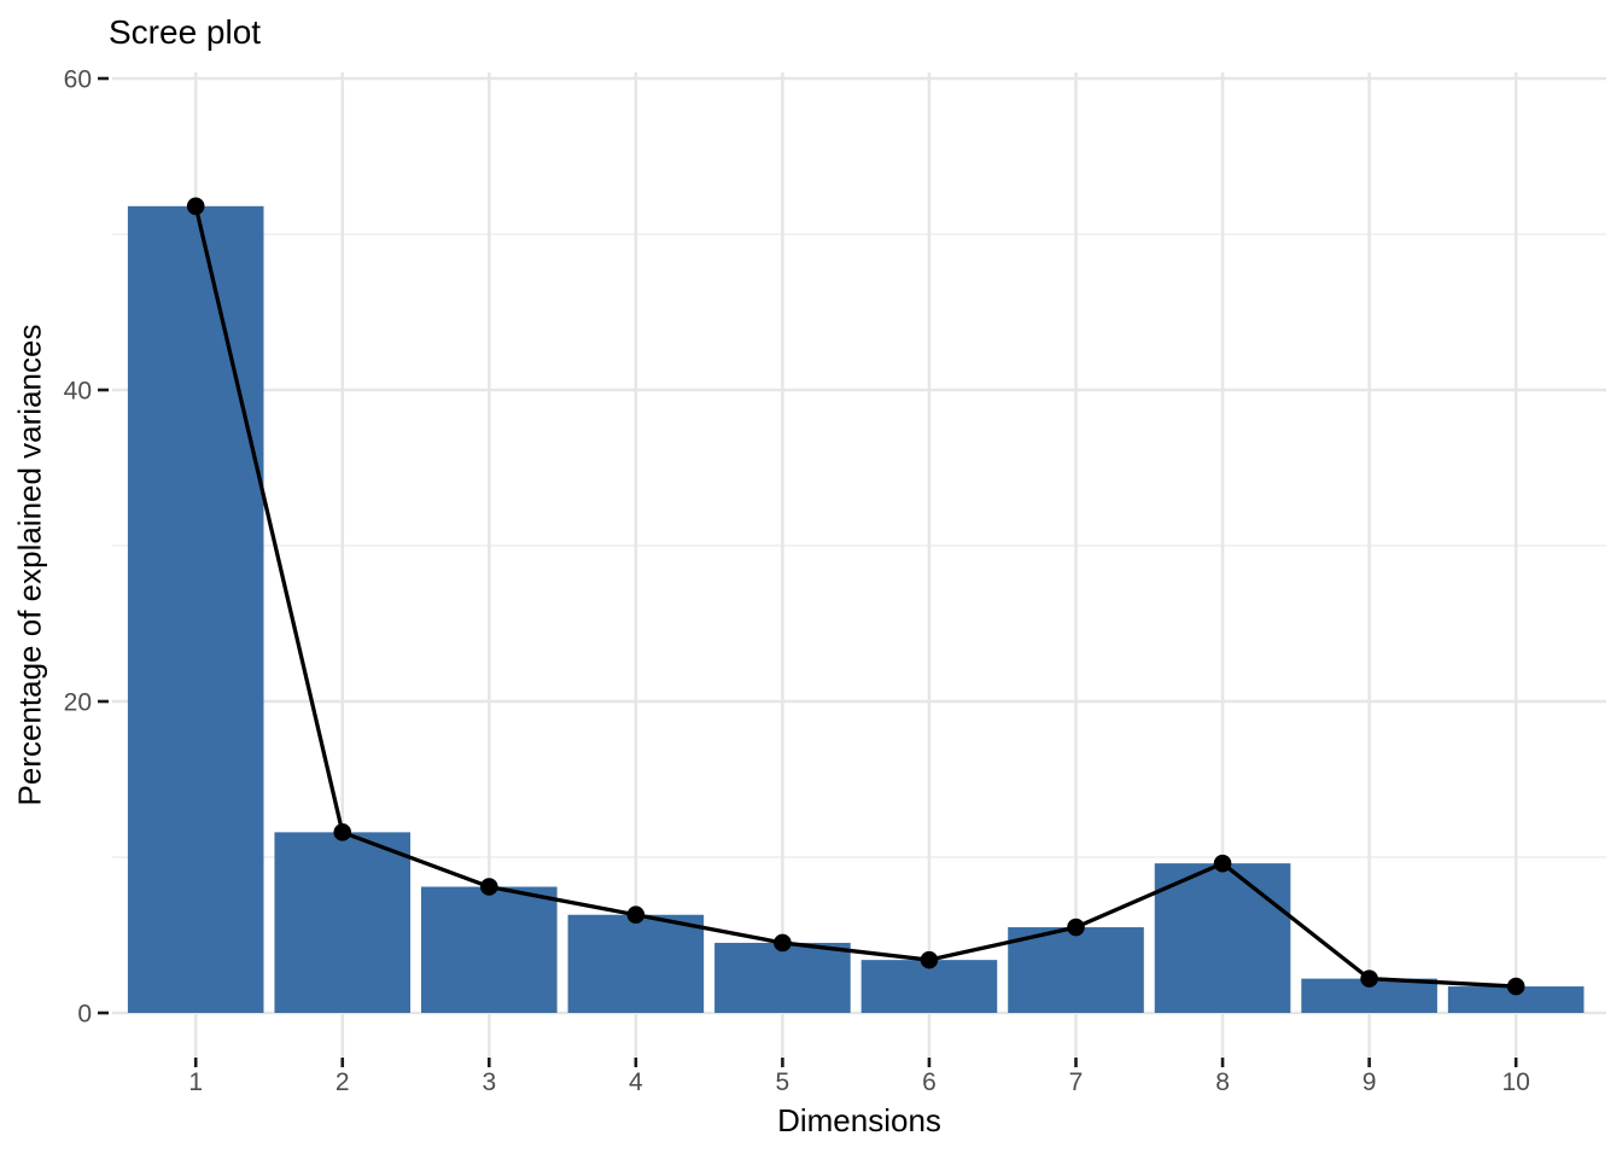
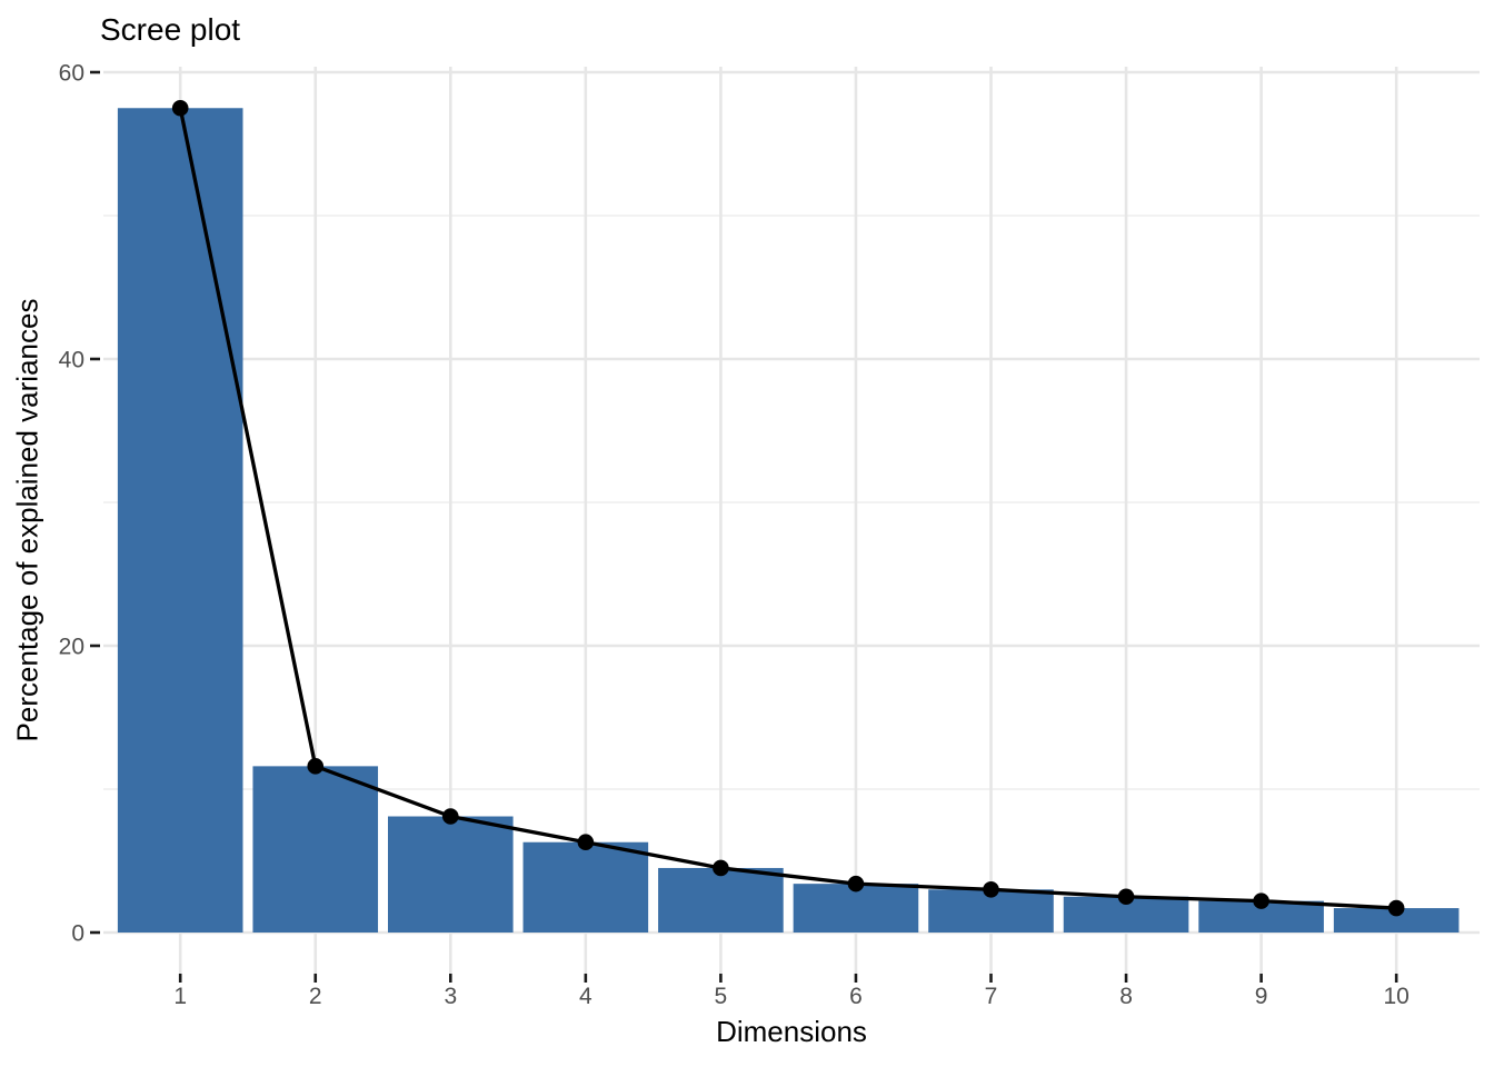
1: 51.8 -> 57.5
7: 5.5 -> 3.0
8: 9.6 -> 2.5
